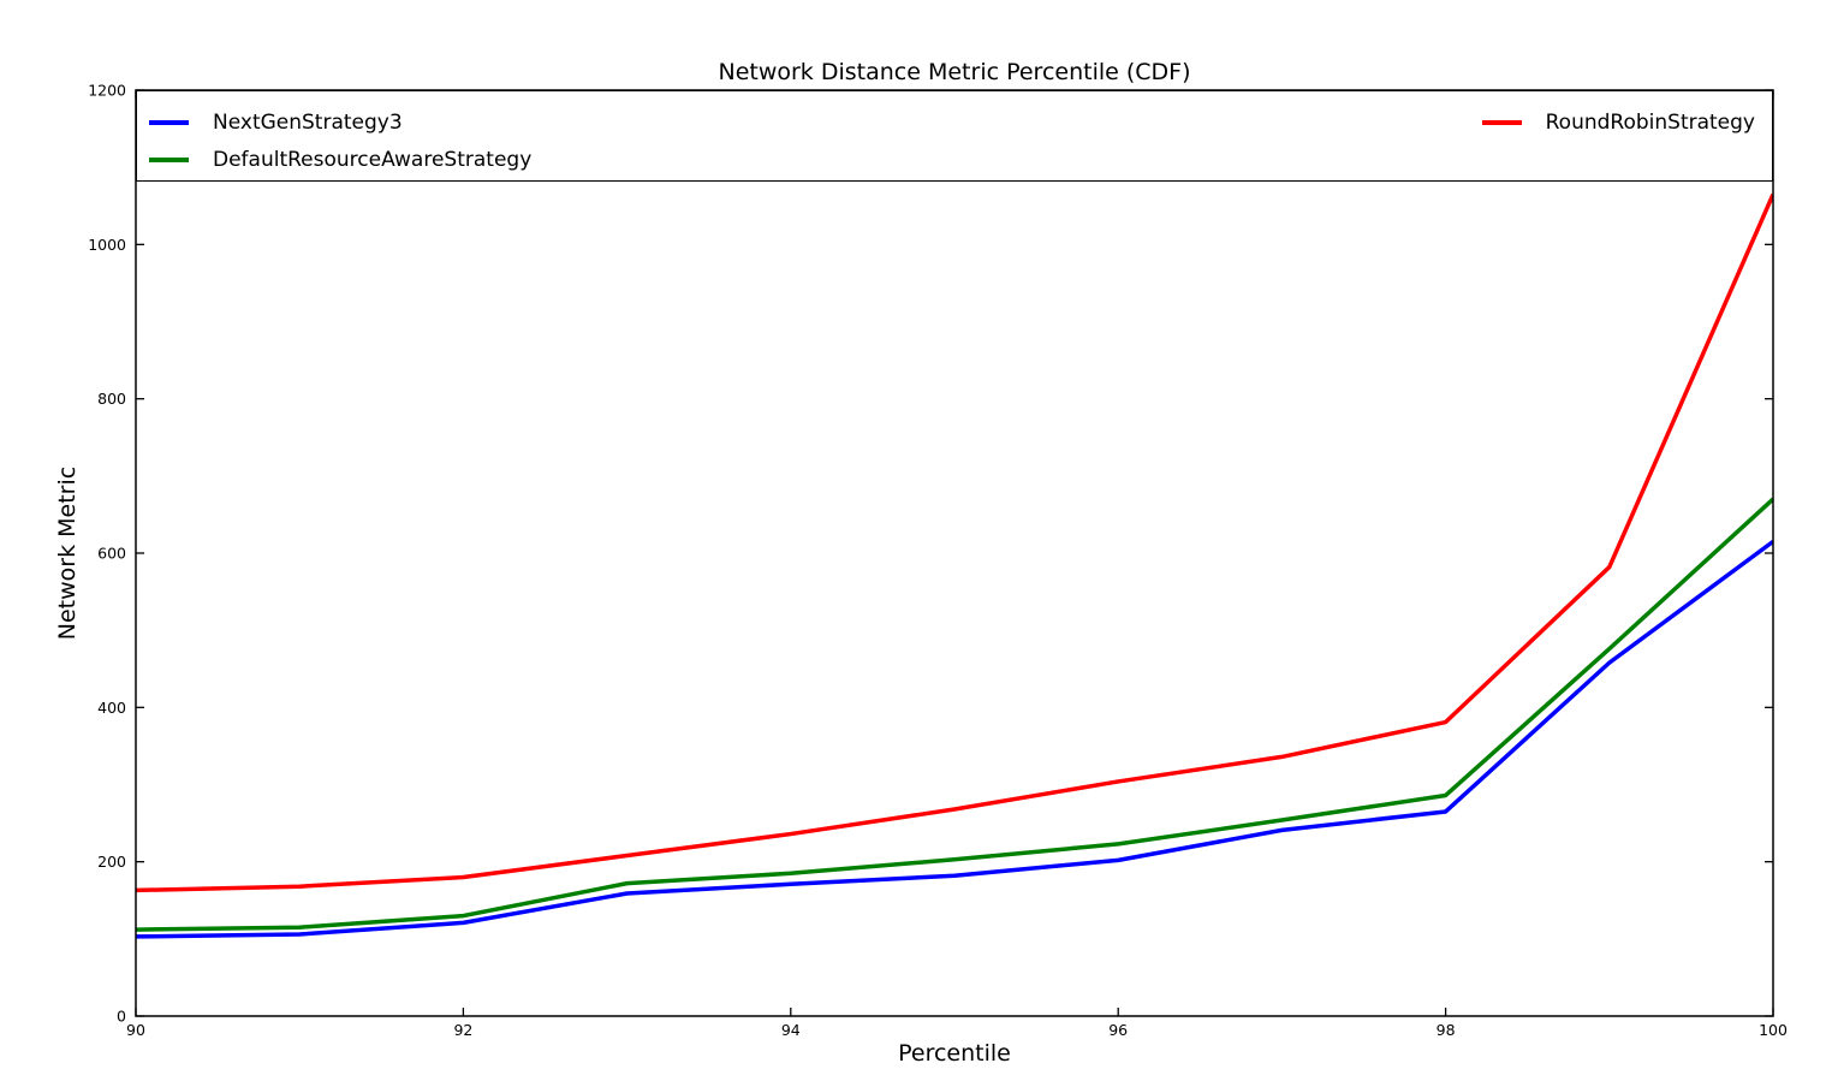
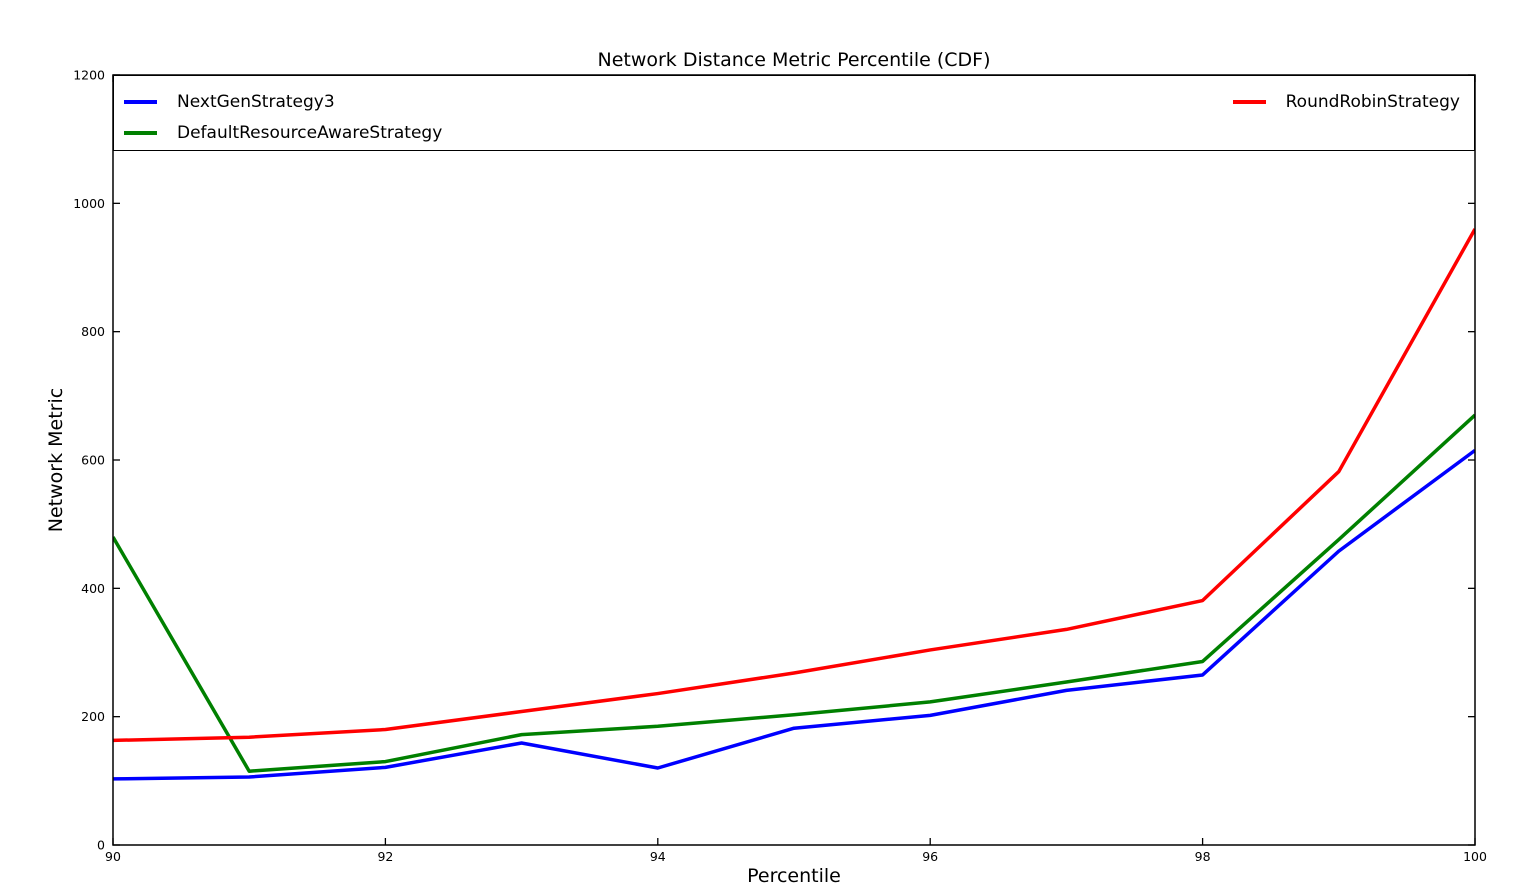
DefaultResourceAwareStrategy/90: 110 -> 480
NextGenStrategy3/94: 170 -> 120
RoundRobinStrategy/100: 1060 -> 960
